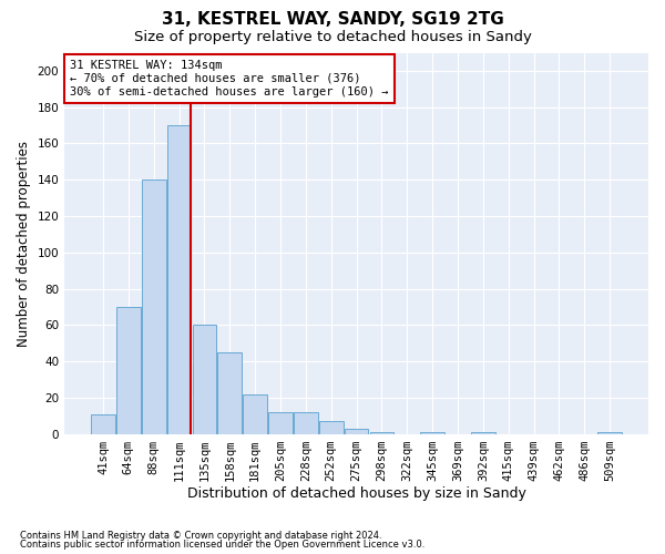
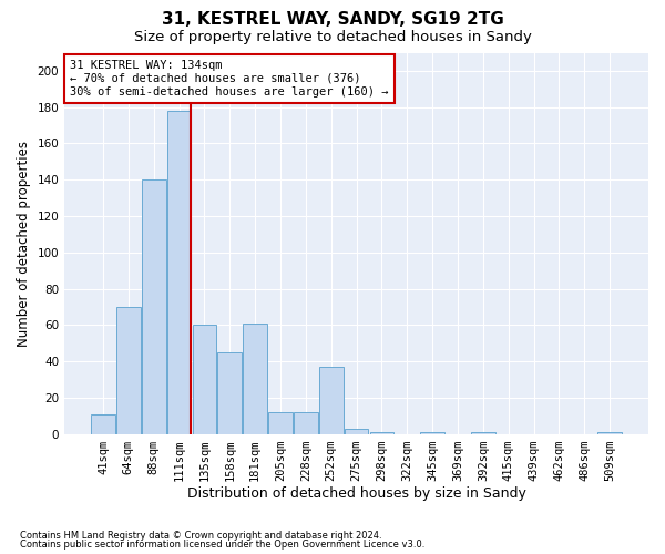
111sqm: 170 -> 178
181sqm: 22 -> 61
252sqm: 7 -> 37
